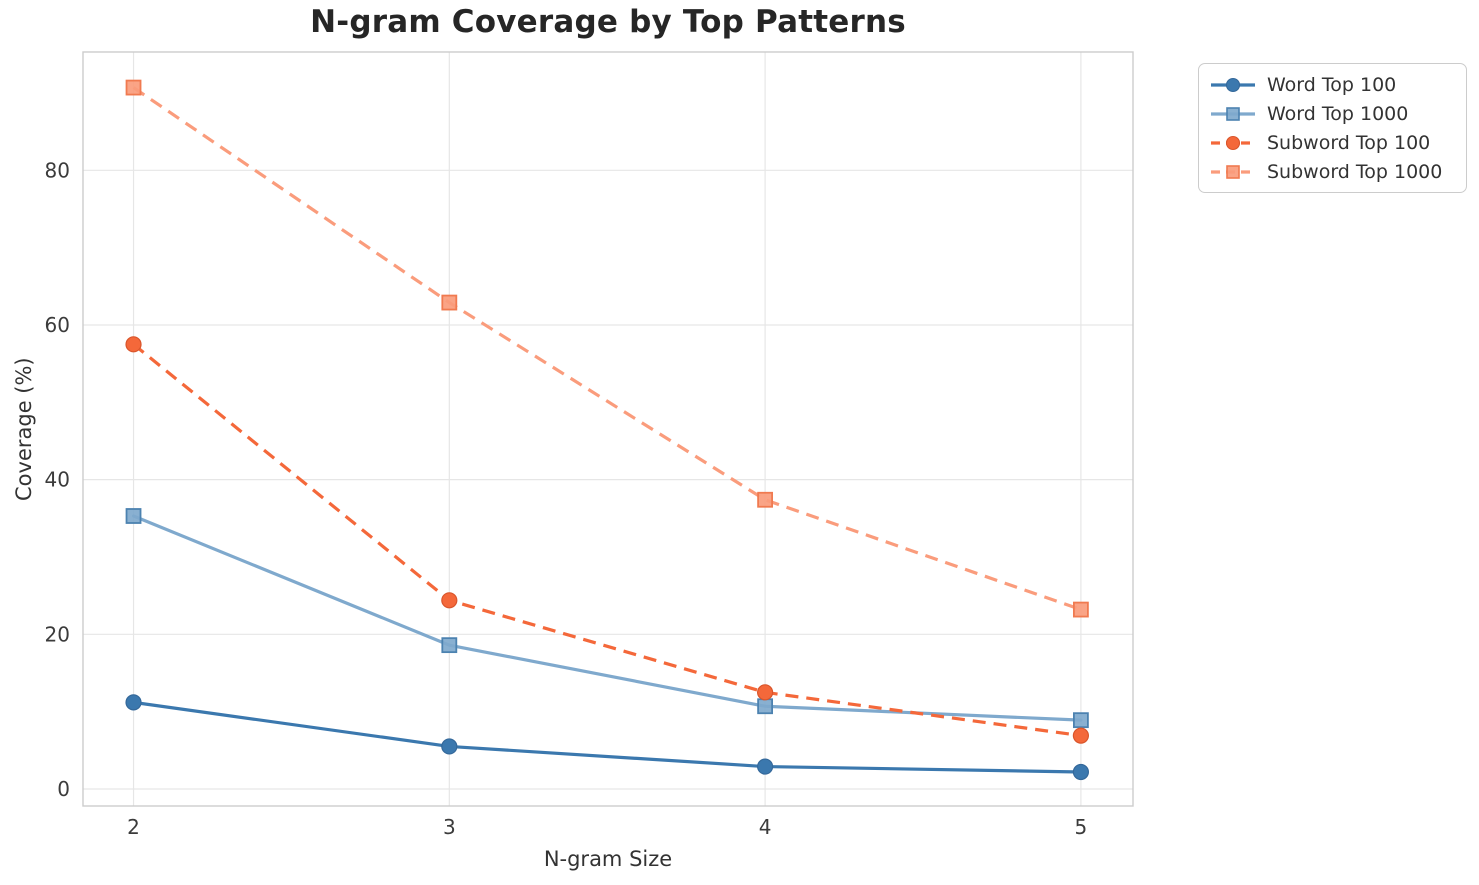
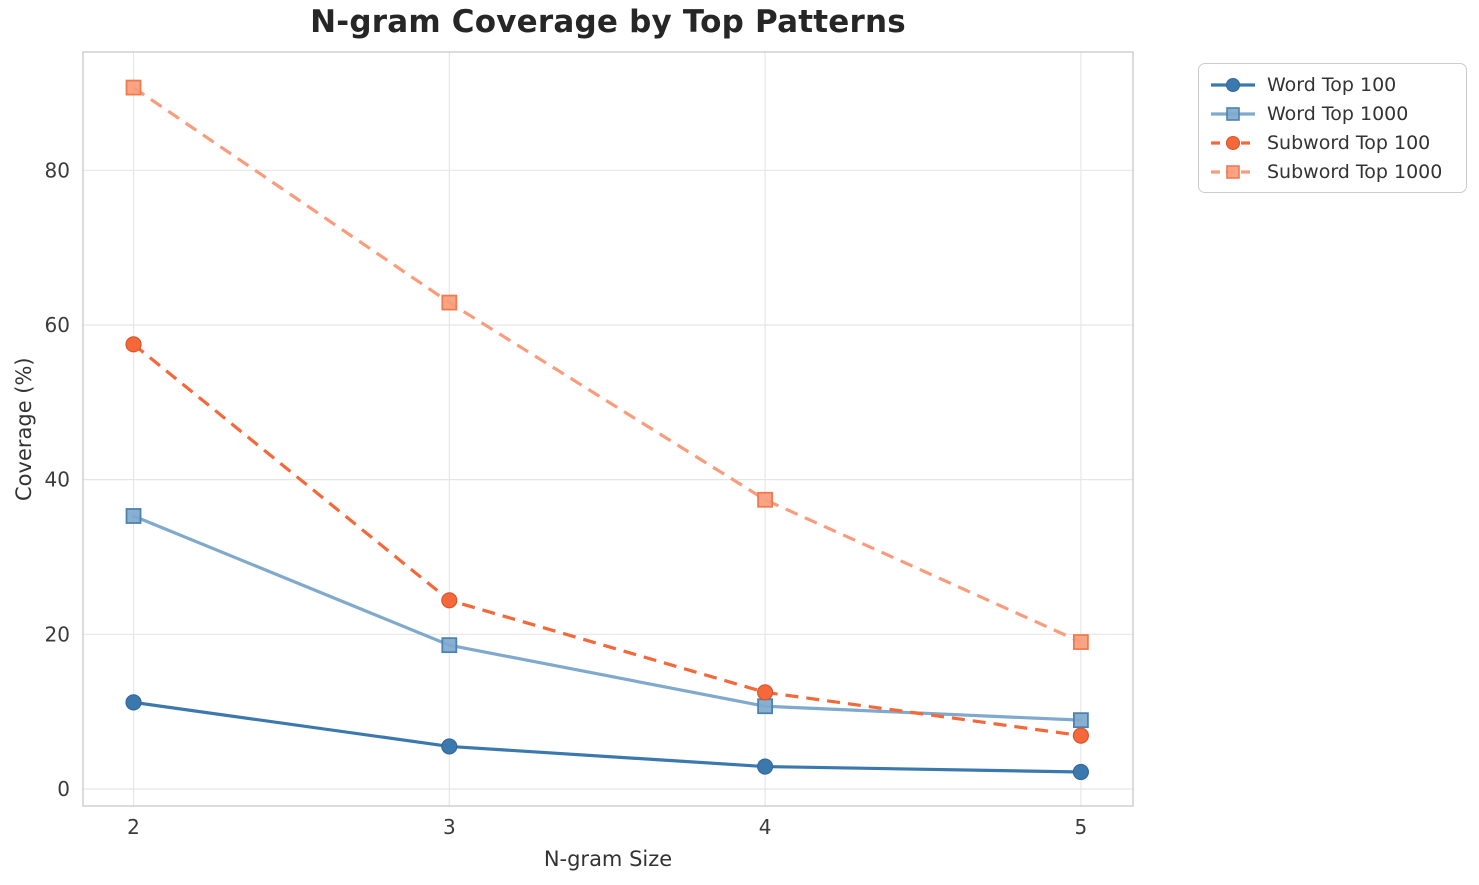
Subword Top 1000/5: 23 -> 19
